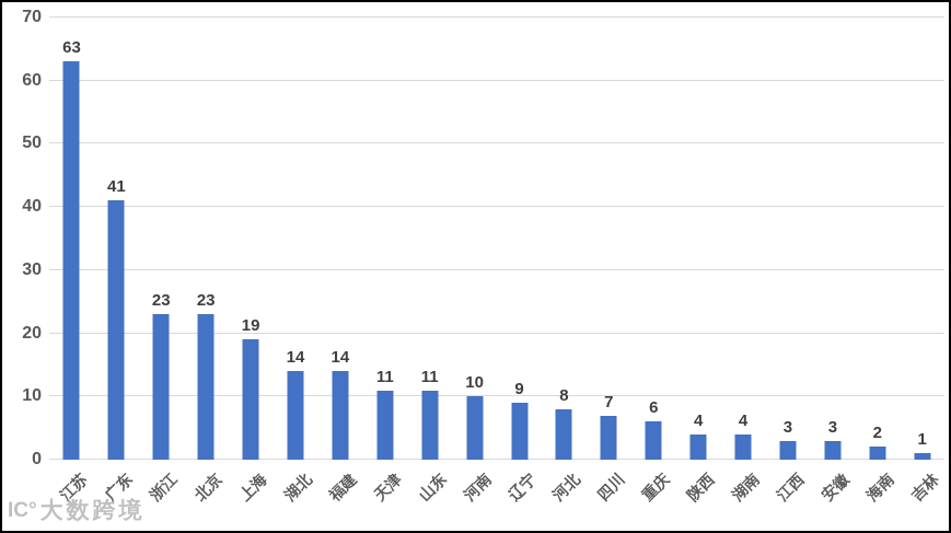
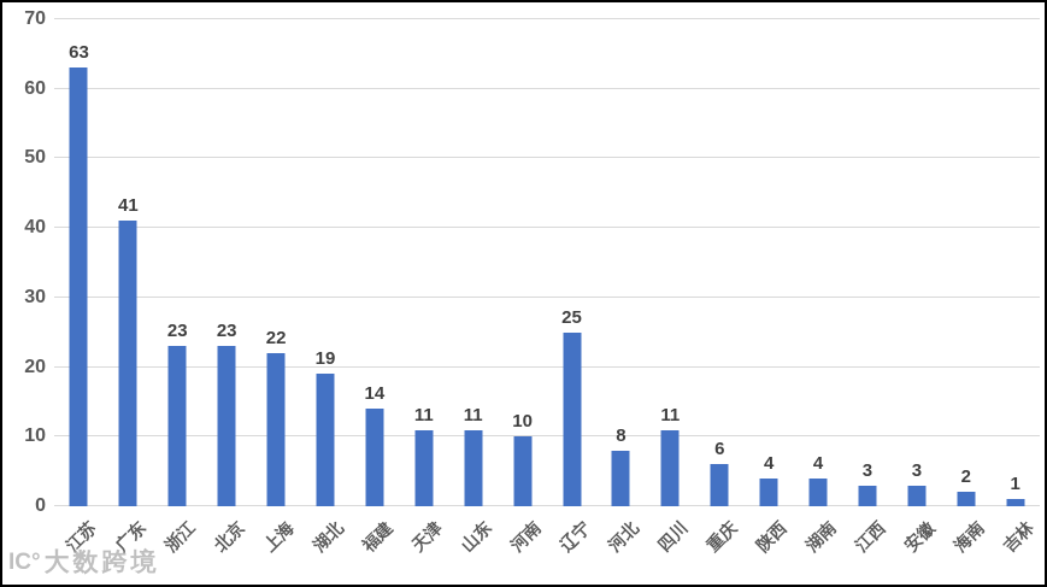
上海: 19 -> 22
湖北: 14 -> 19
辽宁: 9 -> 25
四川: 7 -> 11
